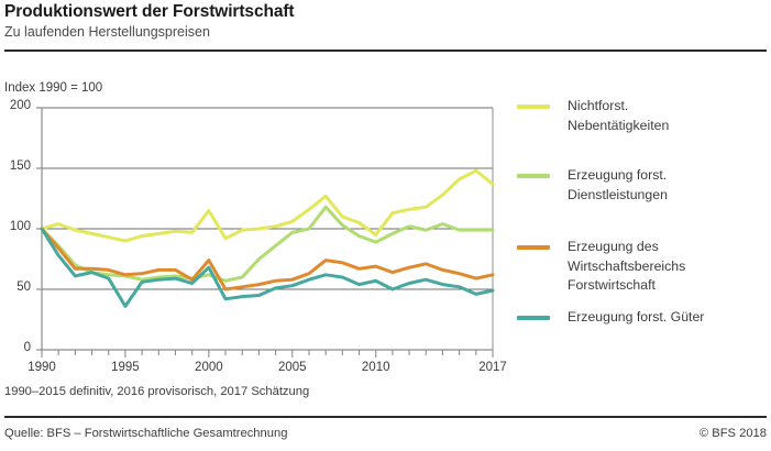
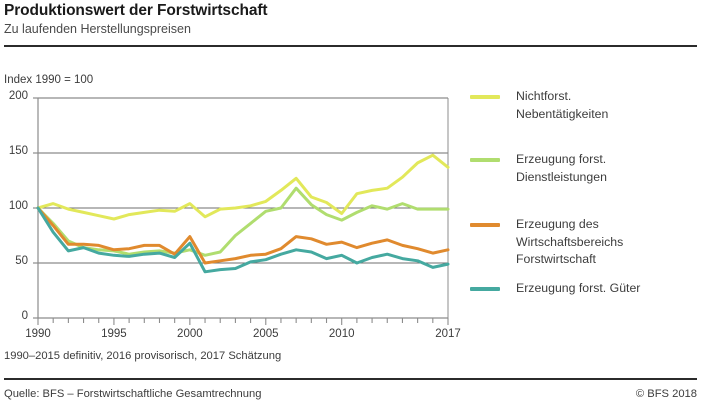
Erzeugung forst. Güter/1995: 36 -> 57
Nichtforst. Nebentätigkeiten/2000: 115 -> 104
